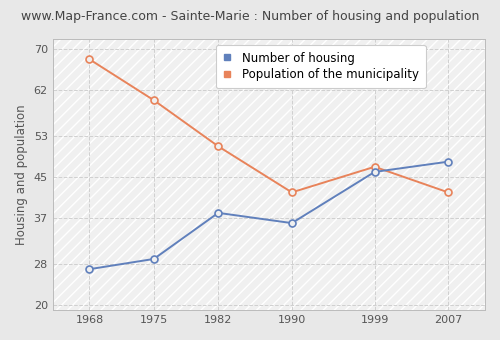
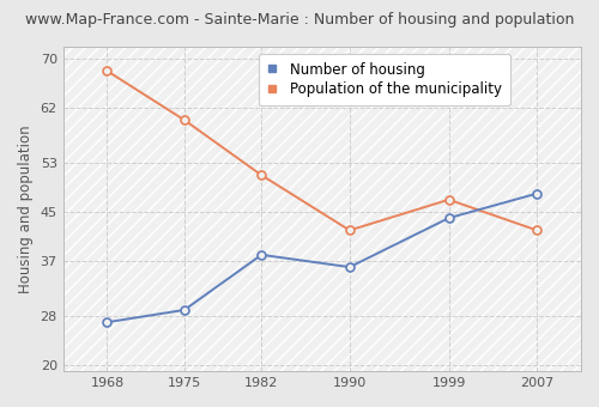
Number of housing/1999: 46 -> 44
